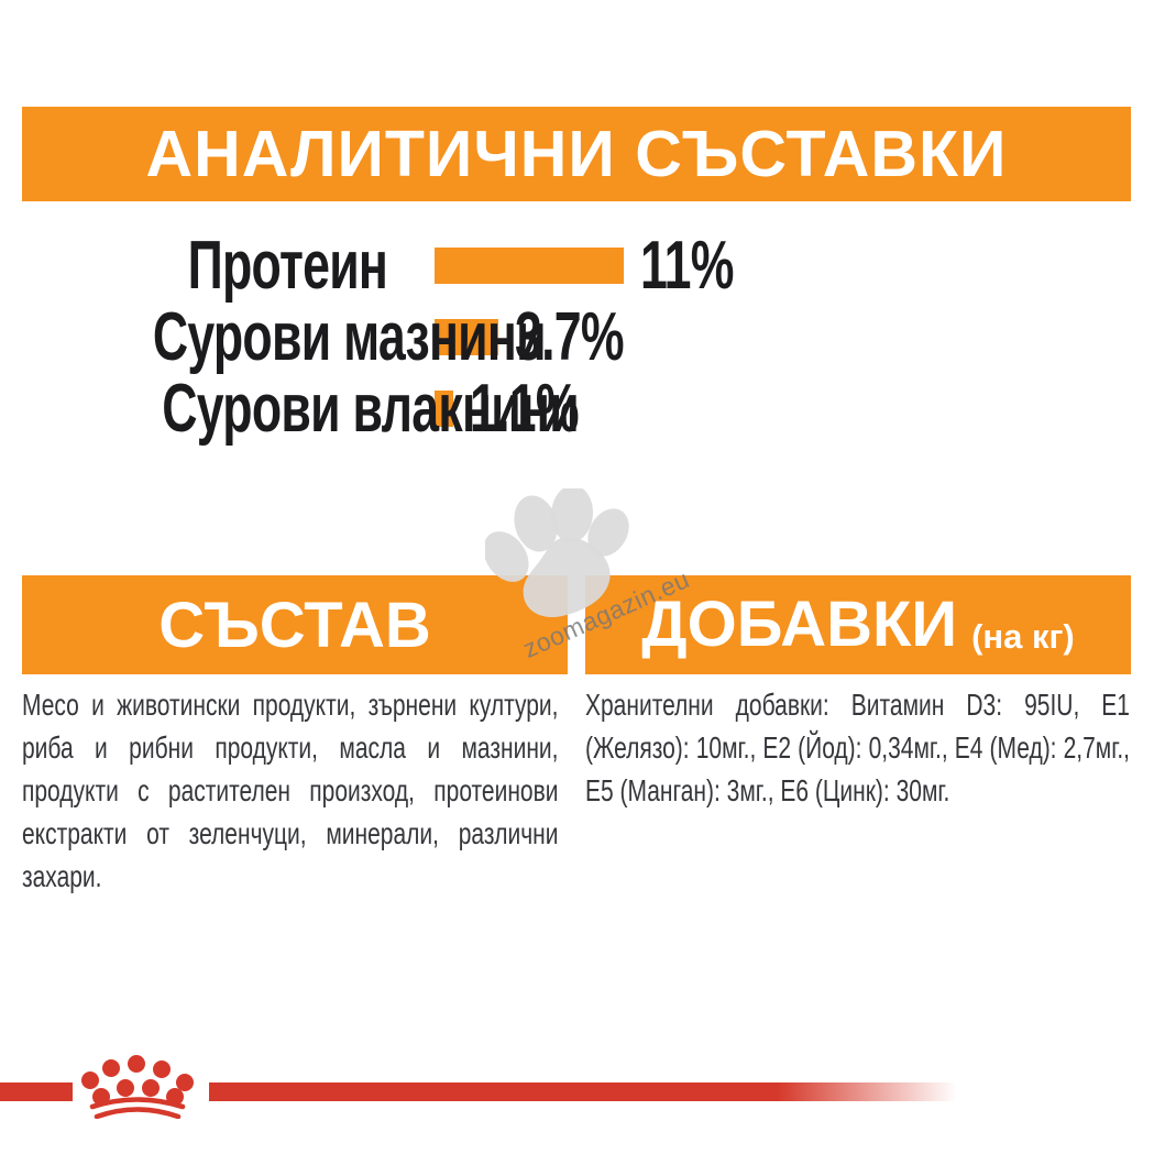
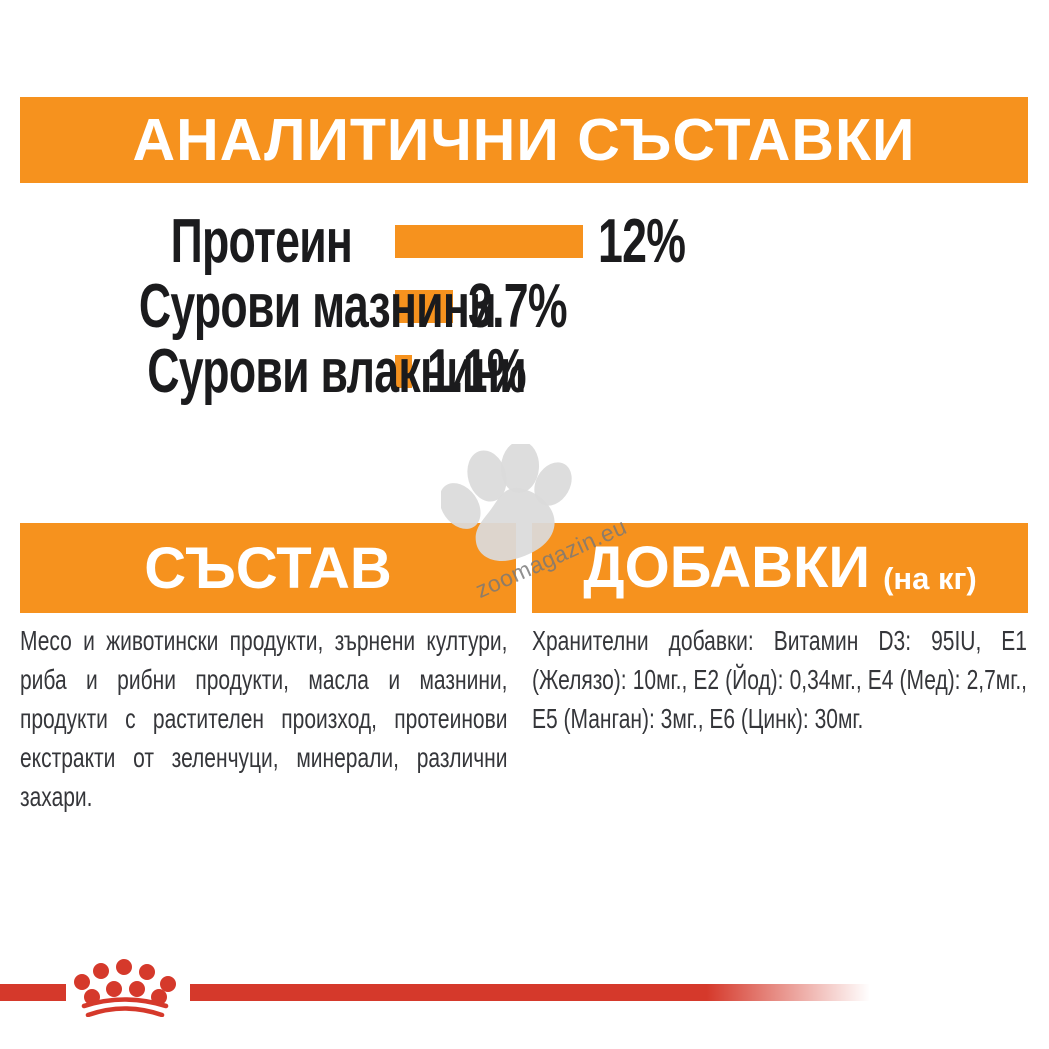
Протеин: 11% -> 12%
